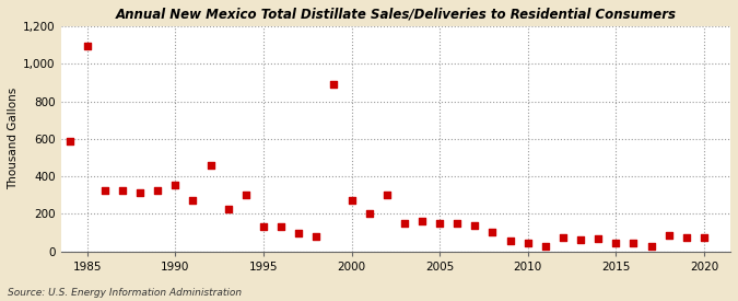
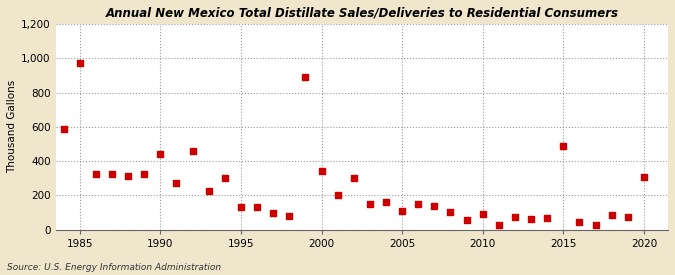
1985: 1,100 -> 970
1990: 360 -> 440
2000: 270 -> 340
2005: 150 -> 110
2010: 40 -> 90
2015: 40 -> 490
2020: 80 -> 310
